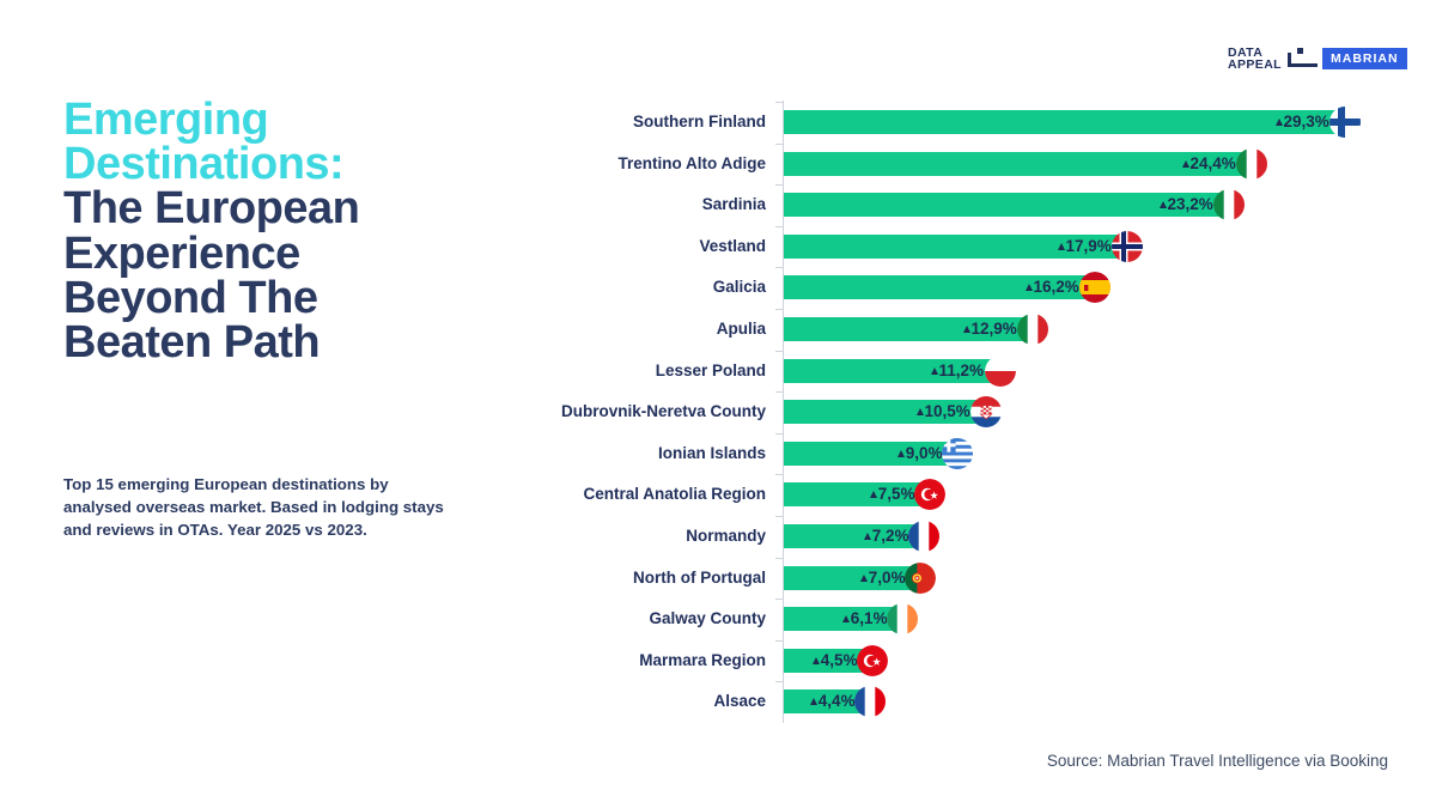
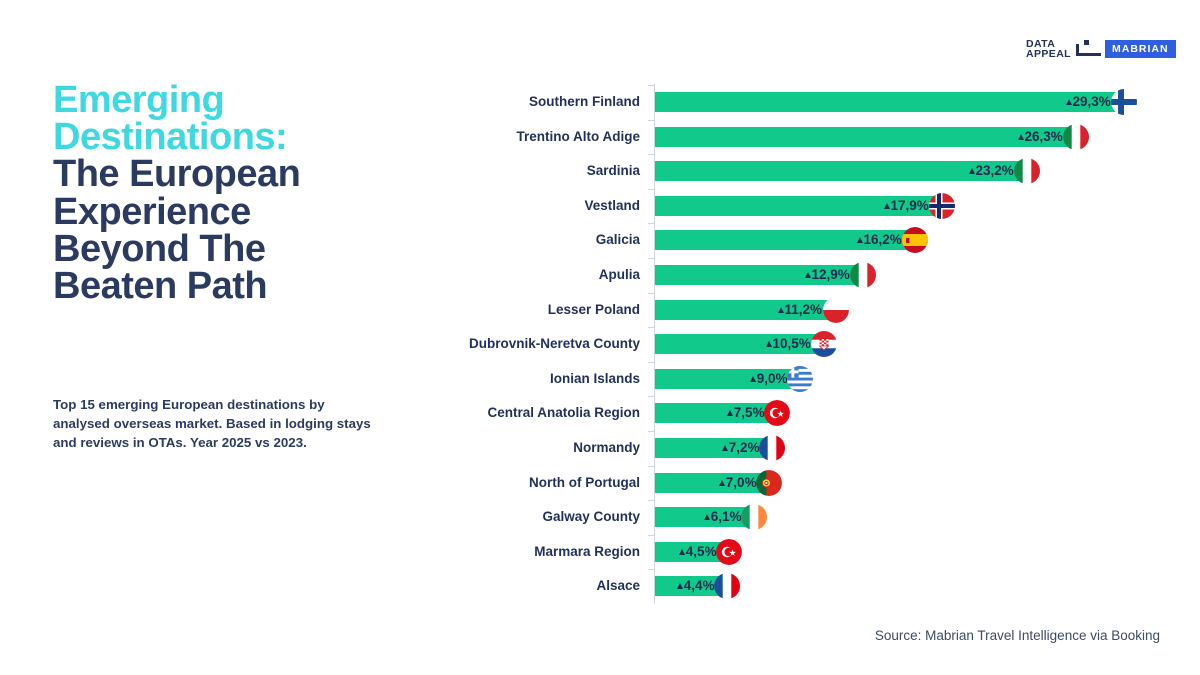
Trentino Alto Adige: 24,4% -> 26,3%
